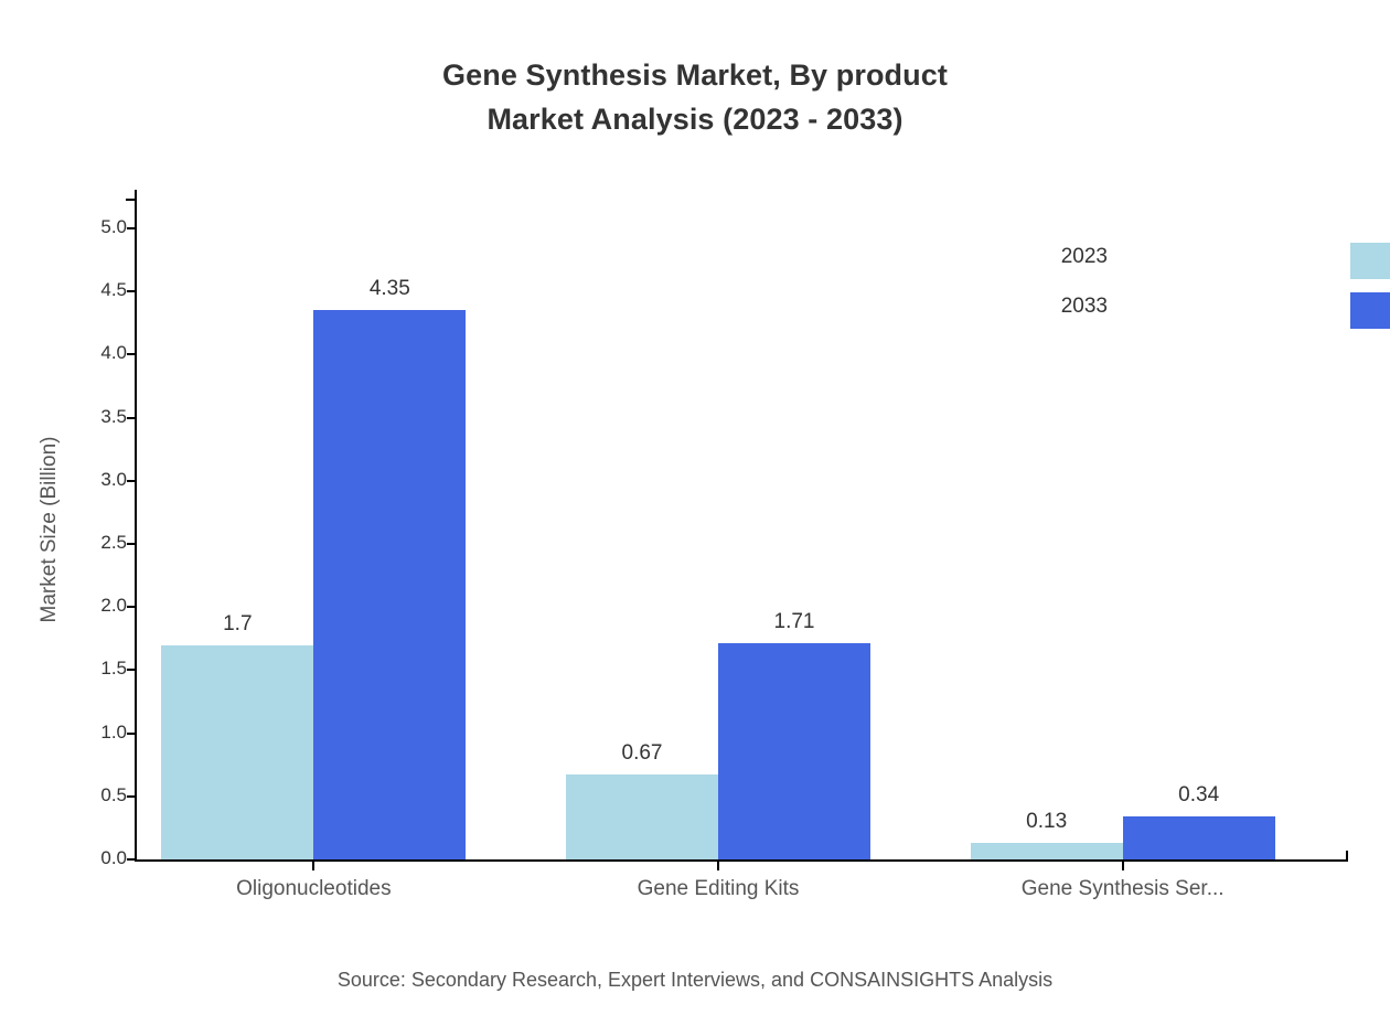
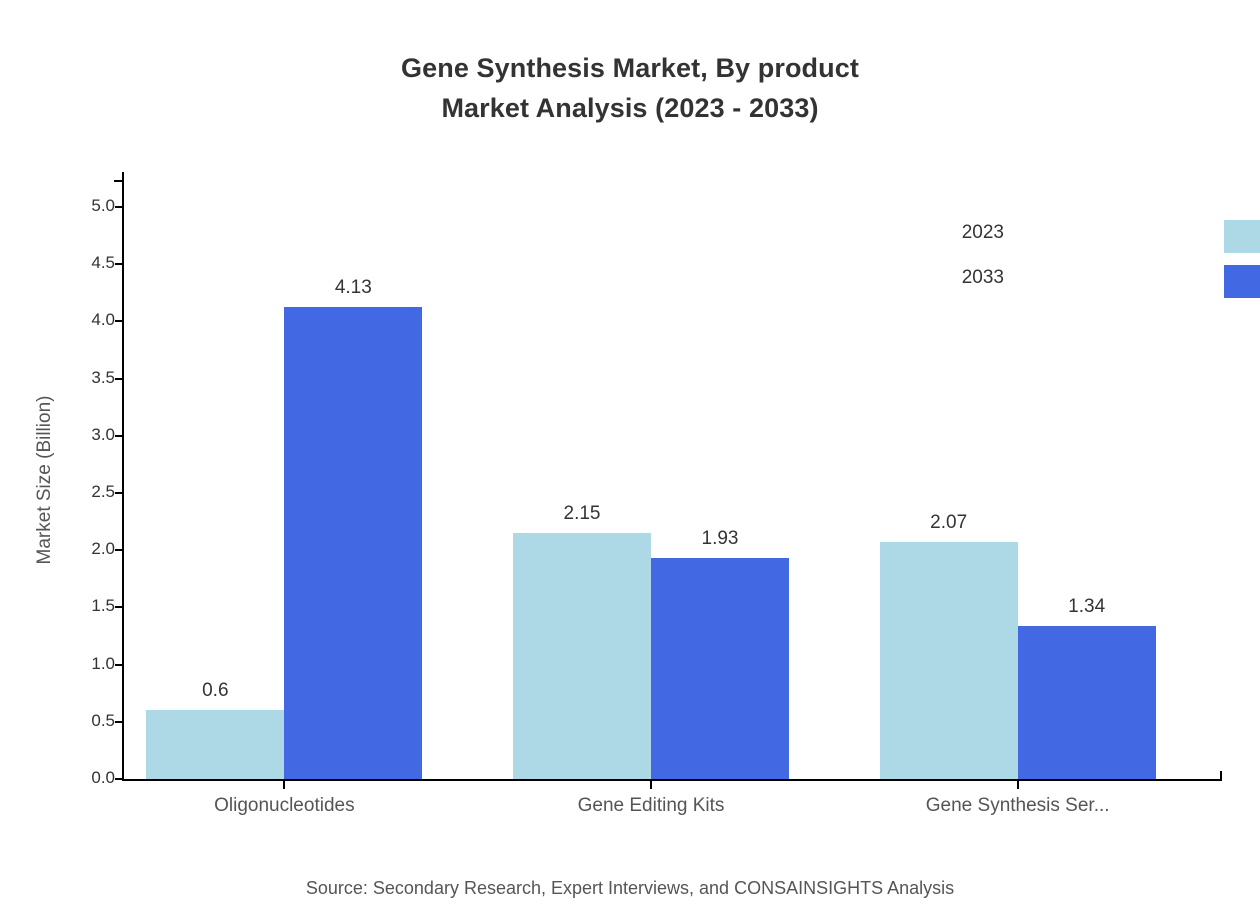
2023/Oligonucleotides: 1.7 -> 0.6
2033/Oligonucleotides: 4.35 -> 4.13
2023/Gene Editing Kits: 0.67 -> 2.15
2033/Gene Editing Kits: 1.71 -> 1.93
2023/Gene Synthesis Ser...: 0.13 -> 2.07
2033/Gene Synthesis Ser...: 0.34 -> 1.34
